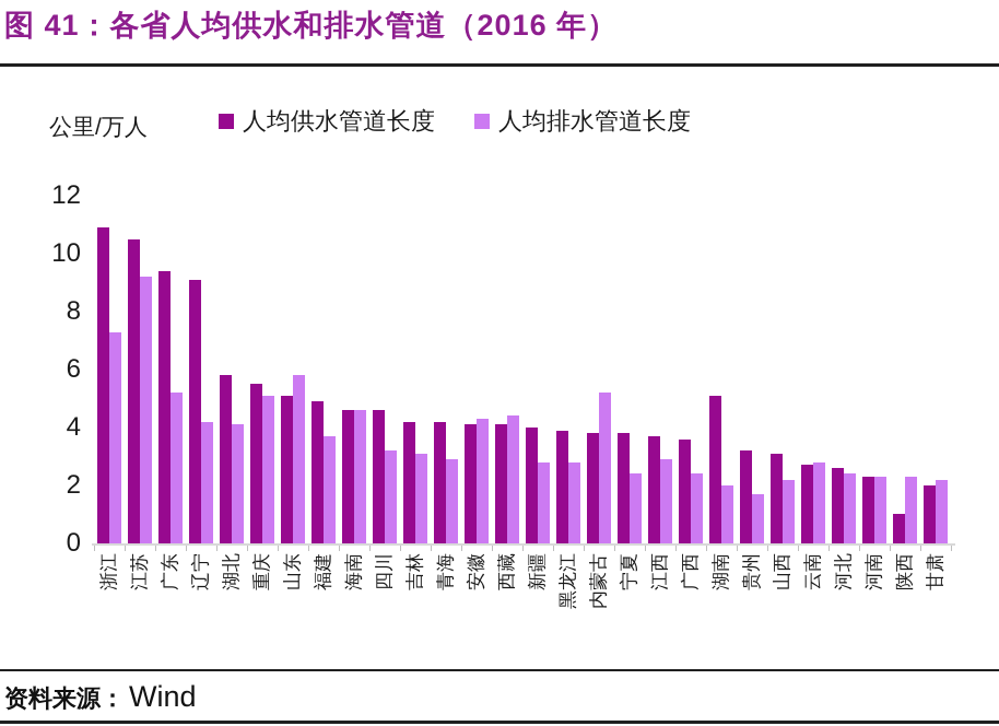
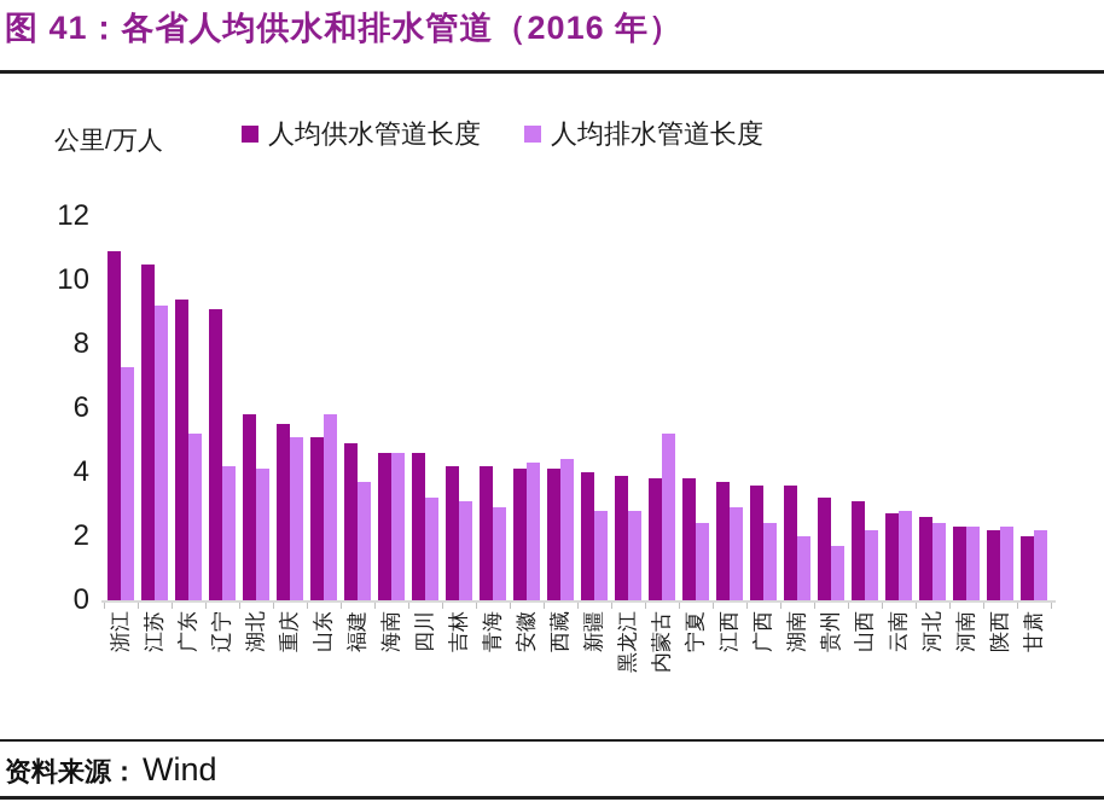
人均供水管道长度/湖南: 5.1 -> 3.6
人均供水管道长度/陕西: 1.0 -> 2.2
